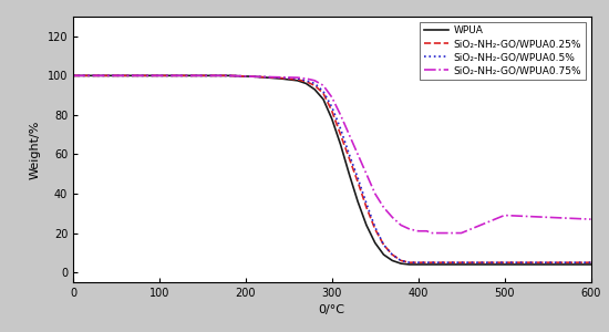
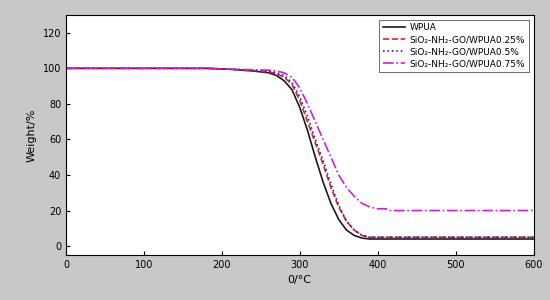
SiO₂-NH₂-GO/WPUA0.75%/500: 29 -> 20
SiO₂-NH₂-GO/WPUA0.75%/600: 27 -> 20
